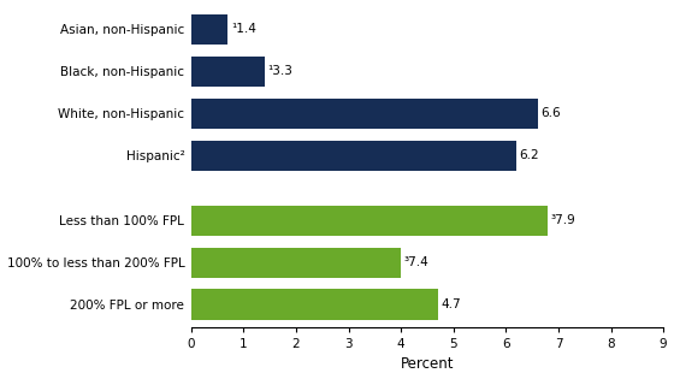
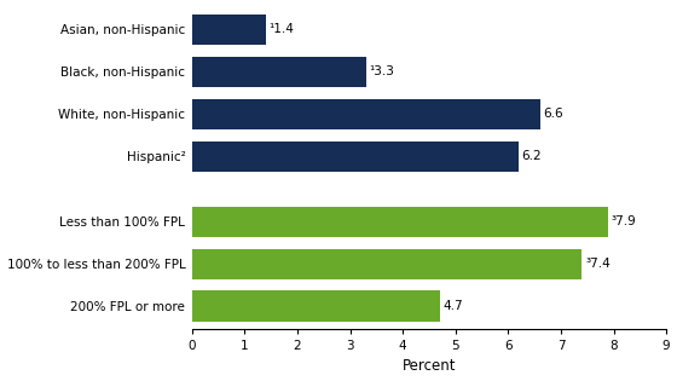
Asian, non-Hispanic: 0.7 -> 1.4
Black, non-Hispanic: 1.4 -> 3.3
Less than 100% FPL: 6.8 -> 7.9
100% to less than 200% FPL: 4.0 -> 7.4
